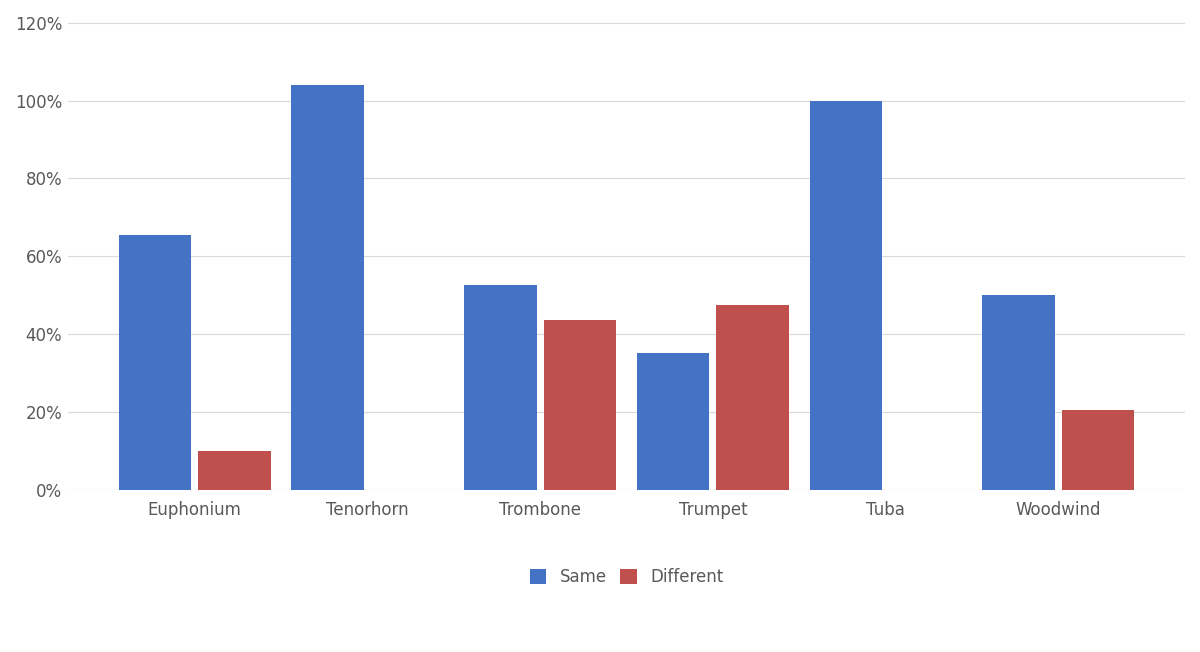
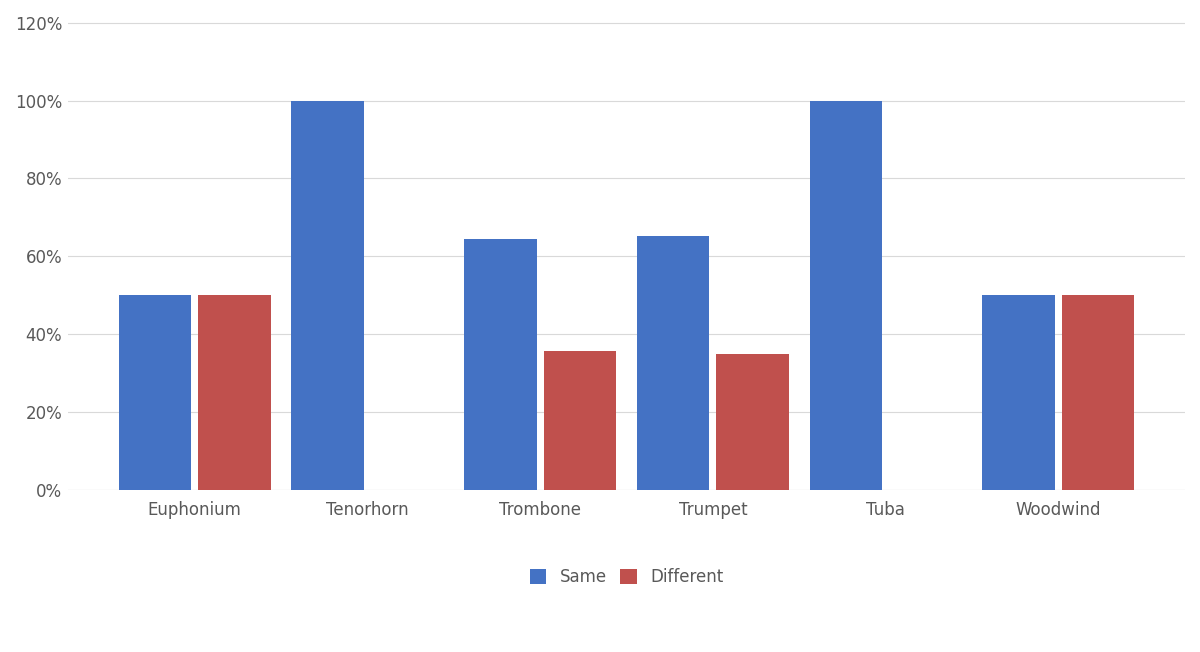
Same/Euphonium: 65.5% -> 50.0%
Different/Euphonium: 10.0% -> 50.0%
Same/Tenorhorn: 104.0% -> 100.0%
Same/Trombone: 52.5% -> 64.5%
Different/Trombone: 43.5% -> 35.7%
Same/Trumpet: 35.0% -> 65.2%
Different/Trumpet: 47.5% -> 34.8%
Different/Woodwind: 20.5% -> 50.0%
